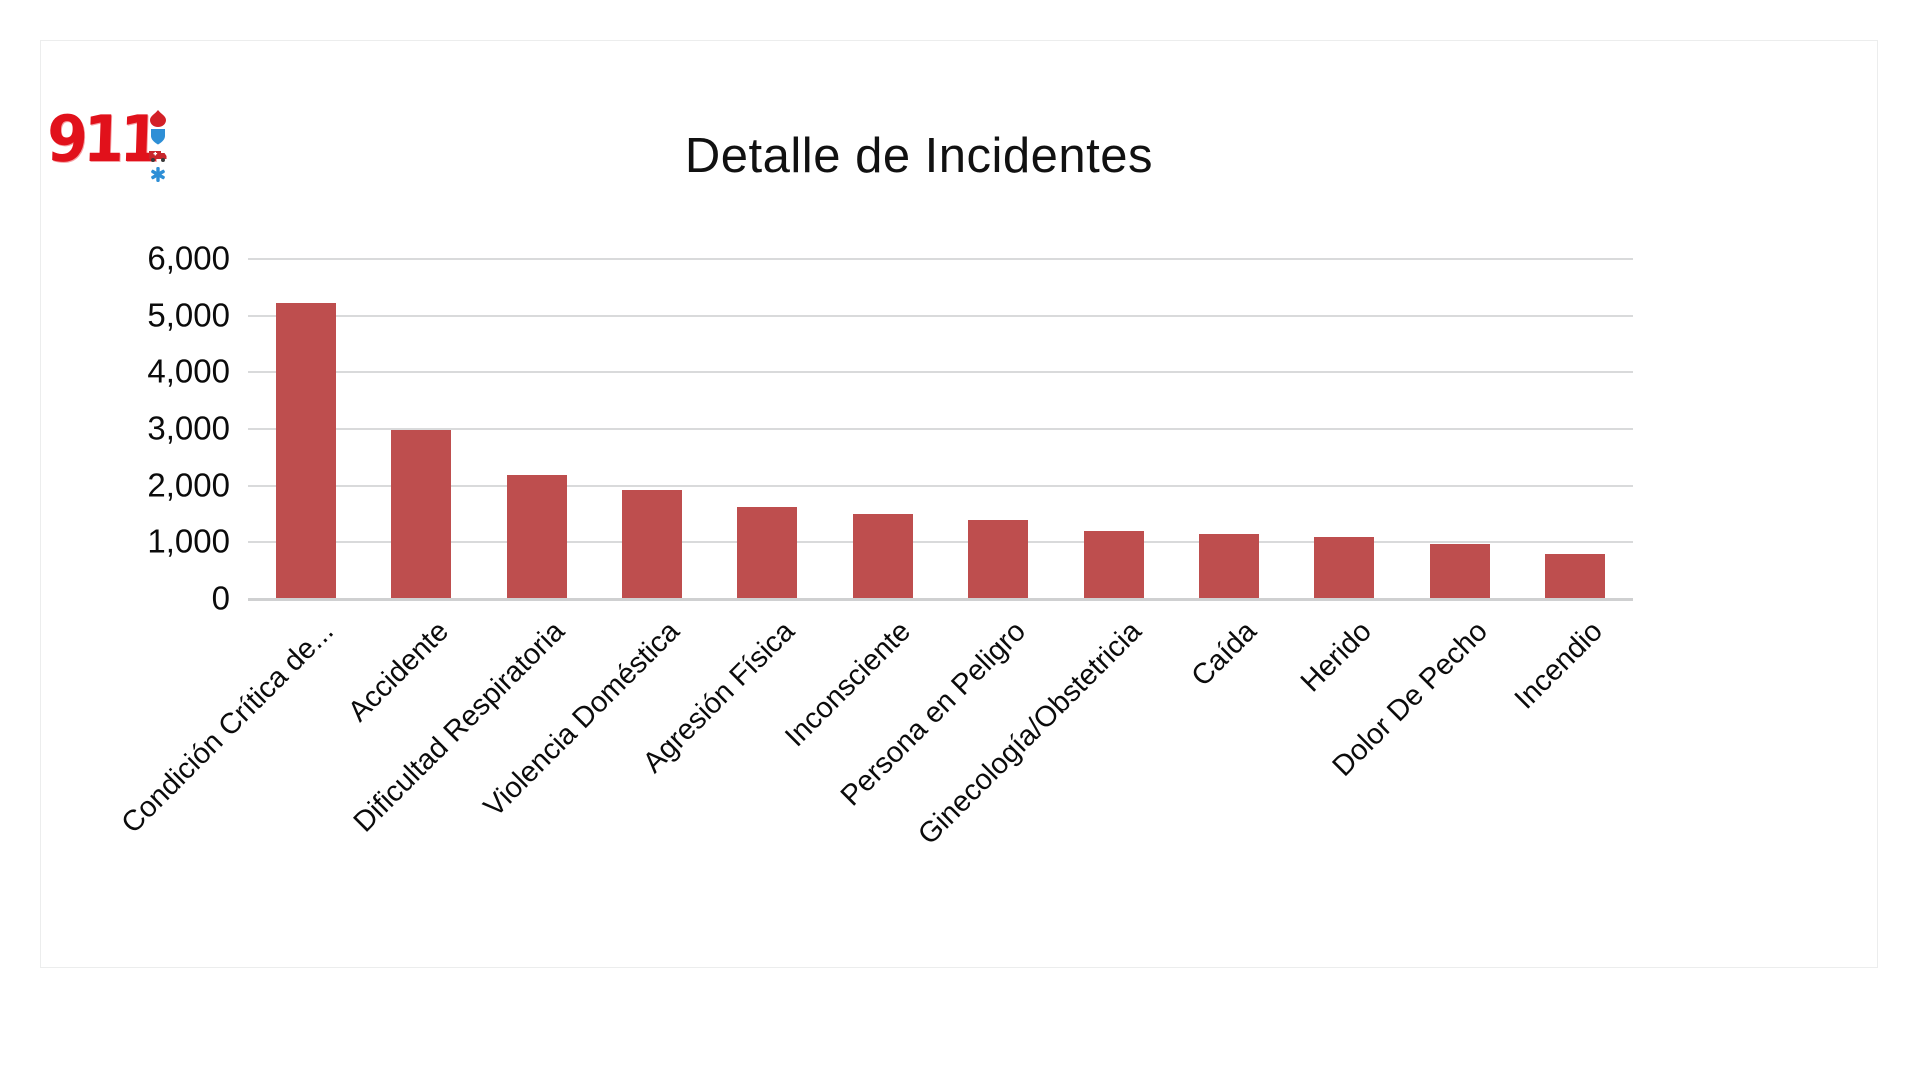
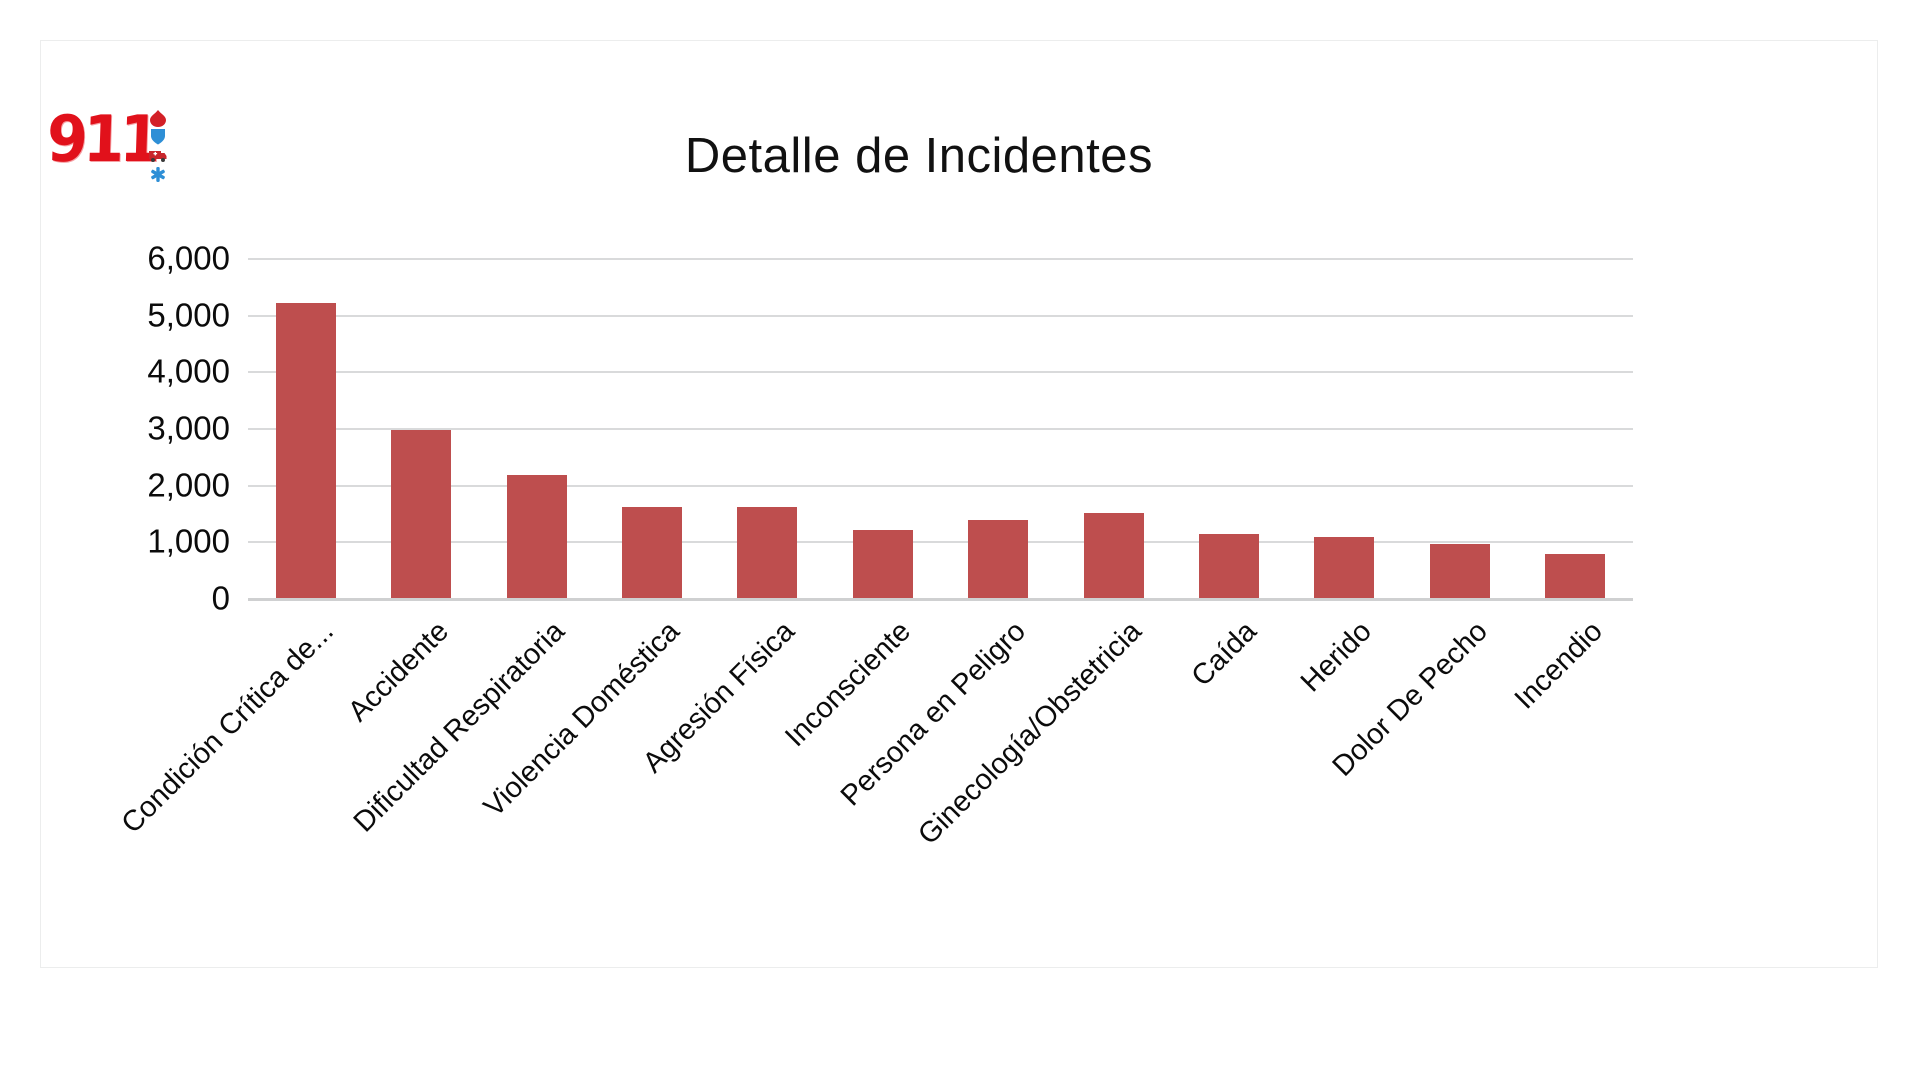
Violencia Doméstica: 1900 -> 1600
Inconsciente: 1500 -> 1200
Ginecología/Obstetricia: 1200 -> 1500
